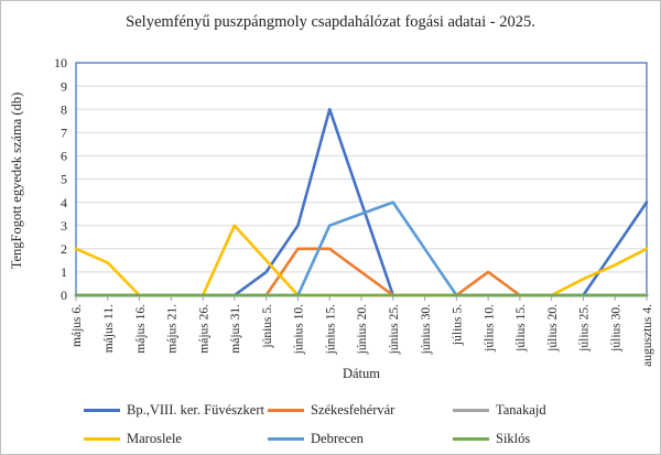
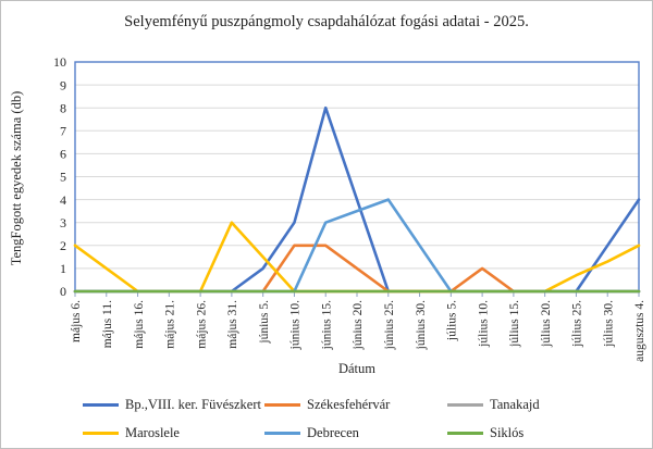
Maroslele/május 11.: 1.4 -> 1.0
